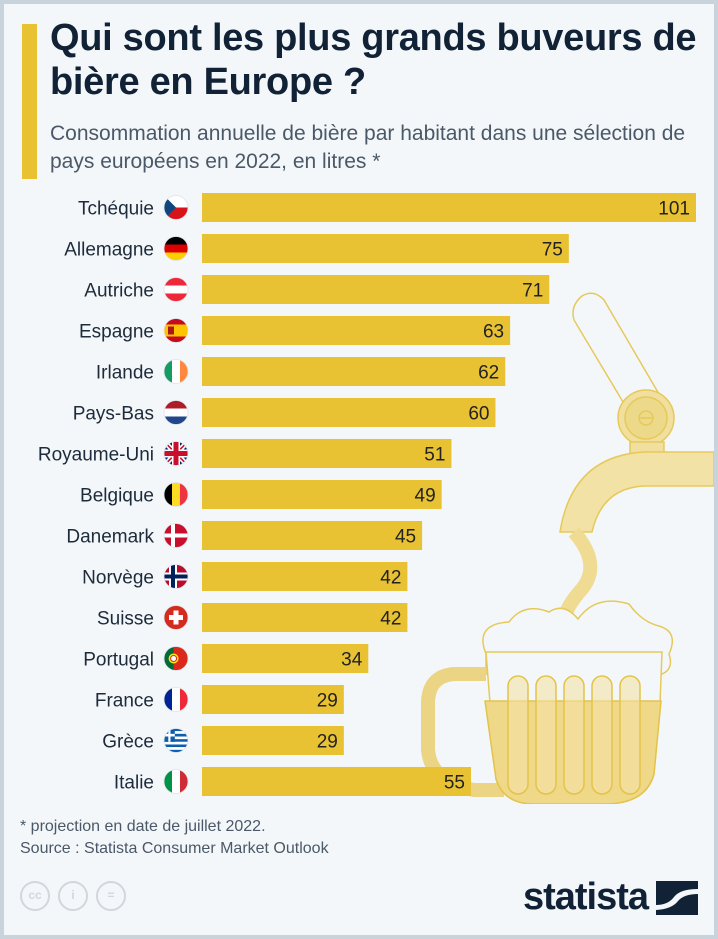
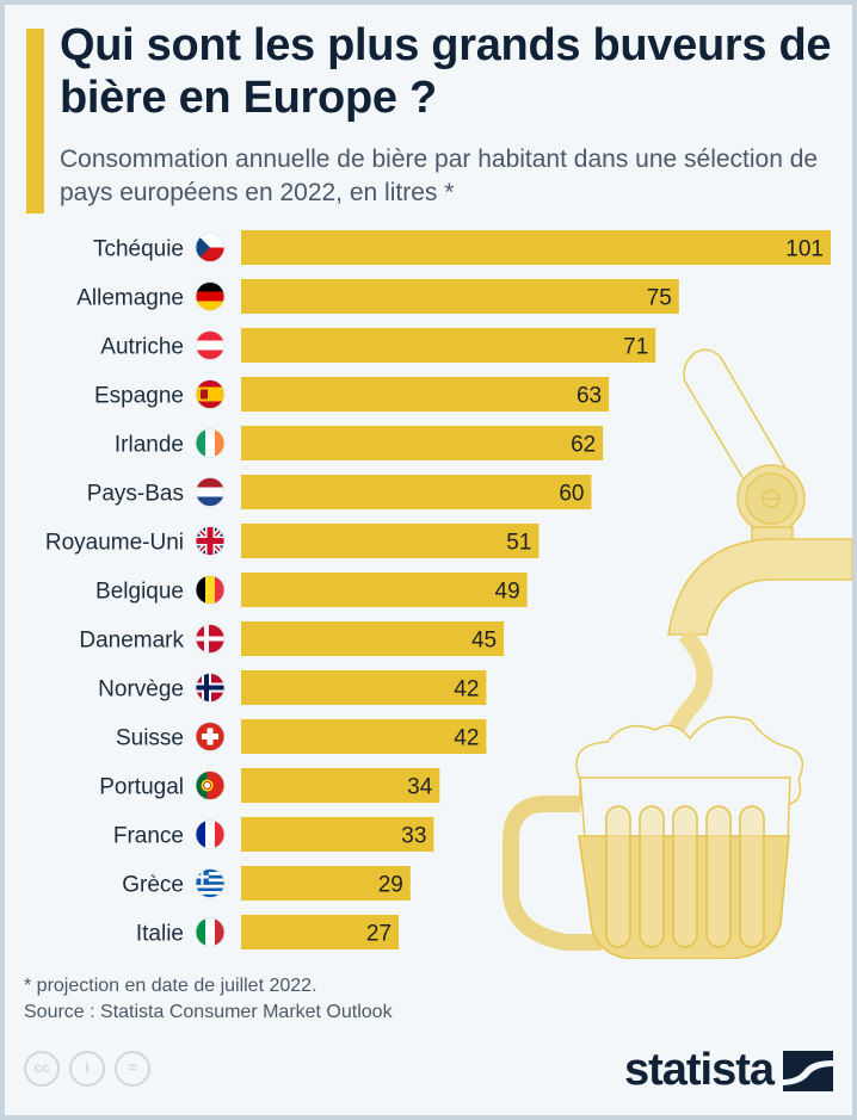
France: 29 -> 33
Italie: 55 -> 27
